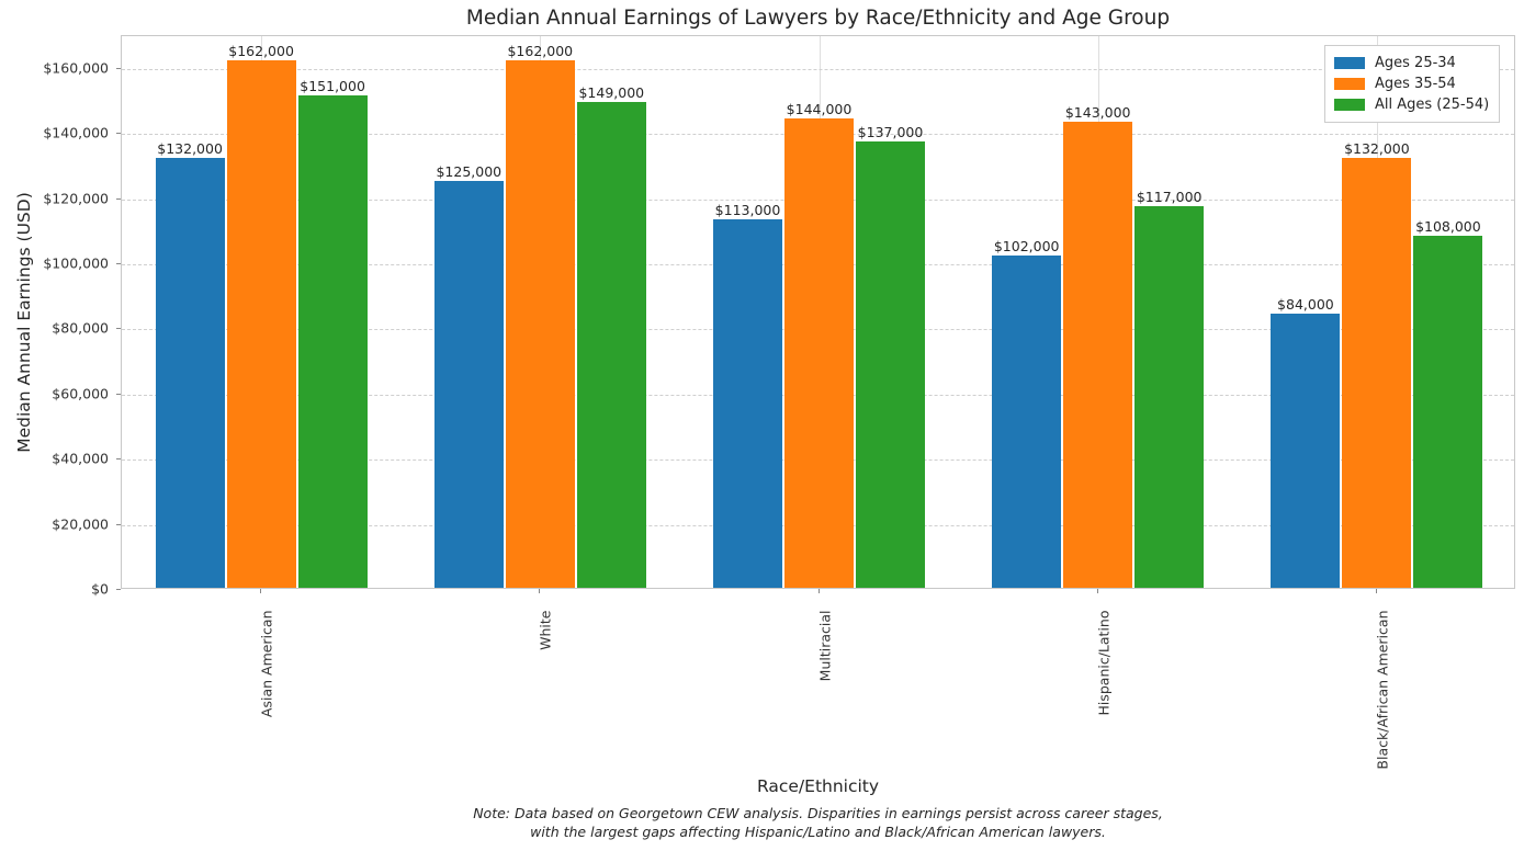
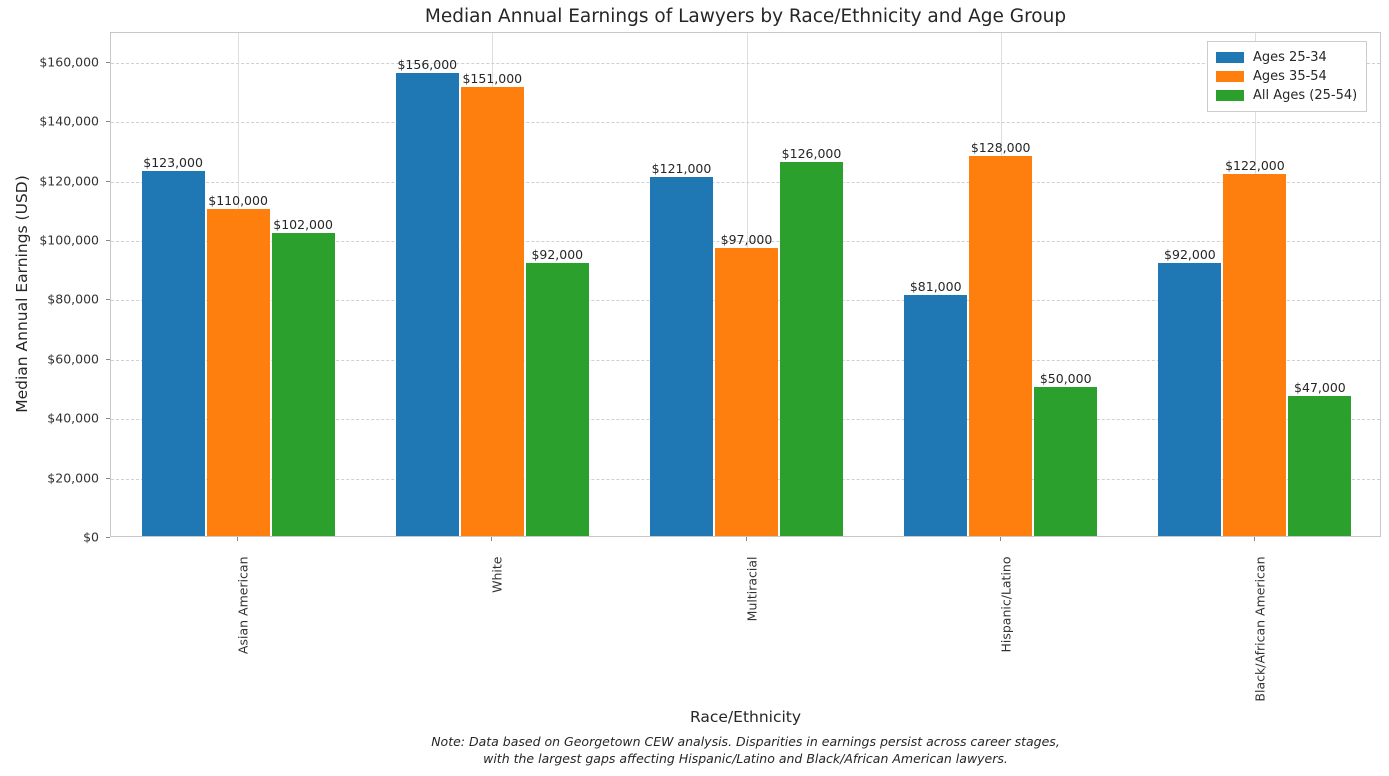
Ages 25-34/Asian American: $132,000 -> $123,000
Ages 35-54/Asian American: $162,000 -> $110,000
All Ages (25-54)/Asian American: $151,000 -> $102,000
Ages 25-34/White: $125,000 -> $156,000
Ages 35-54/White: $162,000 -> $151,000
All Ages (25-54)/White: $149,000 -> $92,000
Ages 25-34/Multiracial: $113,000 -> $121,000
Ages 35-54/Multiracial: $144,000 -> $97,000
All Ages (25-54)/Multiracial: $137,000 -> $126,000
Ages 25-34/Hispanic/Latino: $102,000 -> $81,000
Ages 35-54/Hispanic/Latino: $143,000 -> $128,000
All Ages (25-54)/Hispanic/Latino: $117,000 -> $50,000
Ages 25-34/Black/African American: $84,000 -> $92,000
Ages 35-54/Black/African American: $132,000 -> $122,000
All Ages (25-54)/Black/African American: $108,000 -> $47,000
